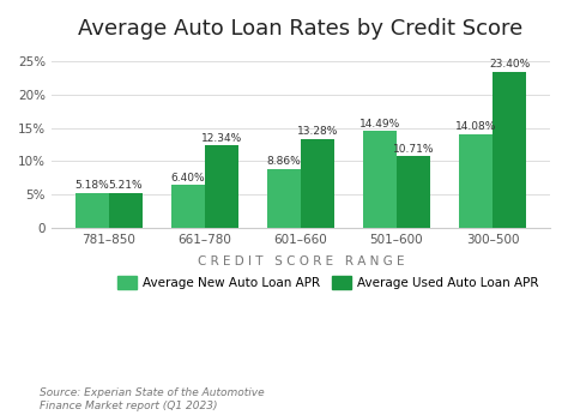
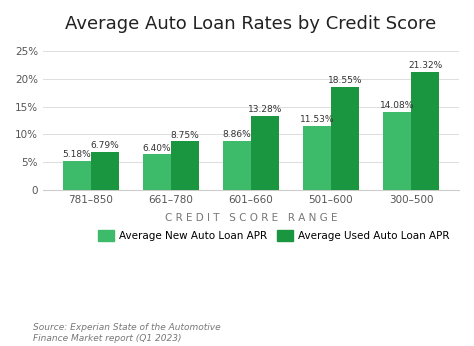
Average Used Auto Loan APR/781–850: 5.21% -> 6.79%
Average Used Auto Loan APR/661–780: 12.34% -> 8.75%
Average New Auto Loan APR/501–600: 14.49% -> 11.53%
Average Used Auto Loan APR/501–600: 10.71% -> 18.55%
Average Used Auto Loan APR/300–500: 23.40% -> 21.32%
